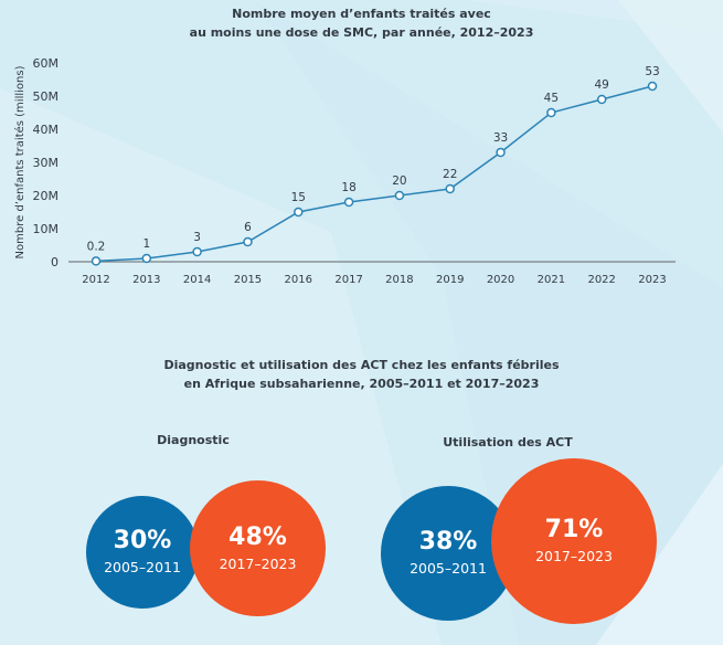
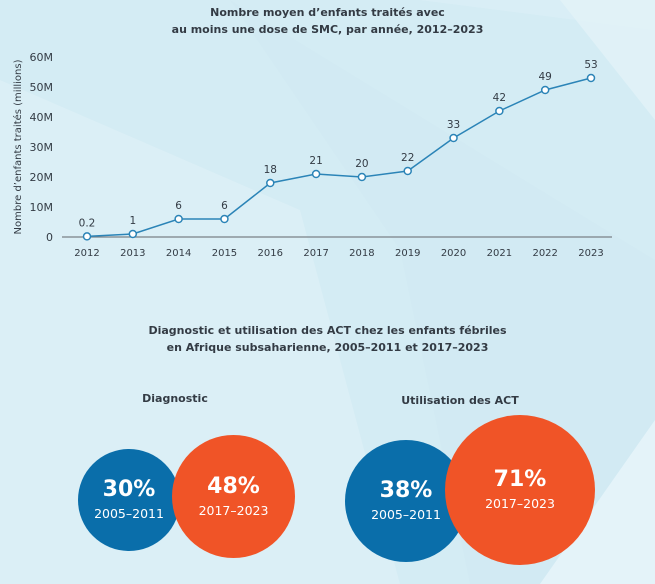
2014: 3 -> 6
2016: 15 -> 18
2017: 18 -> 21
2021: 45 -> 42
